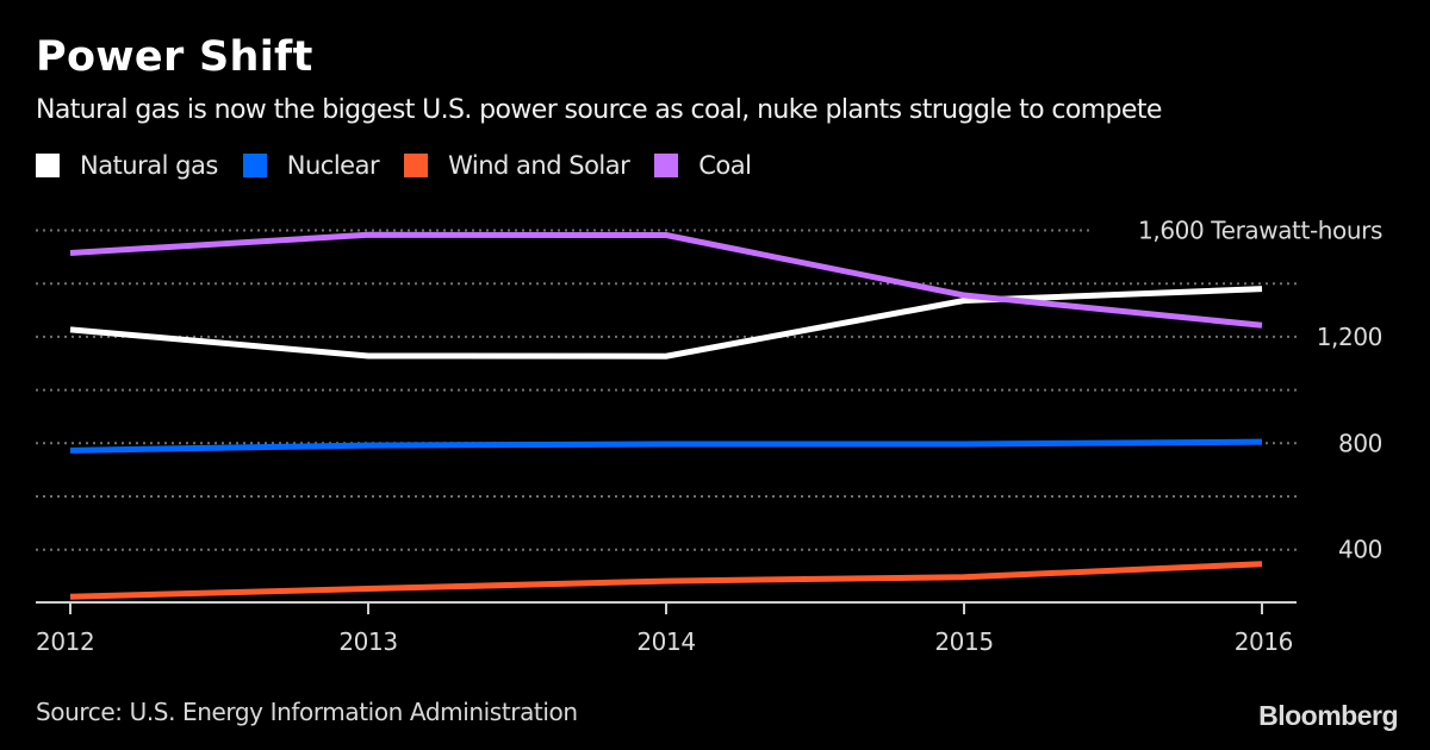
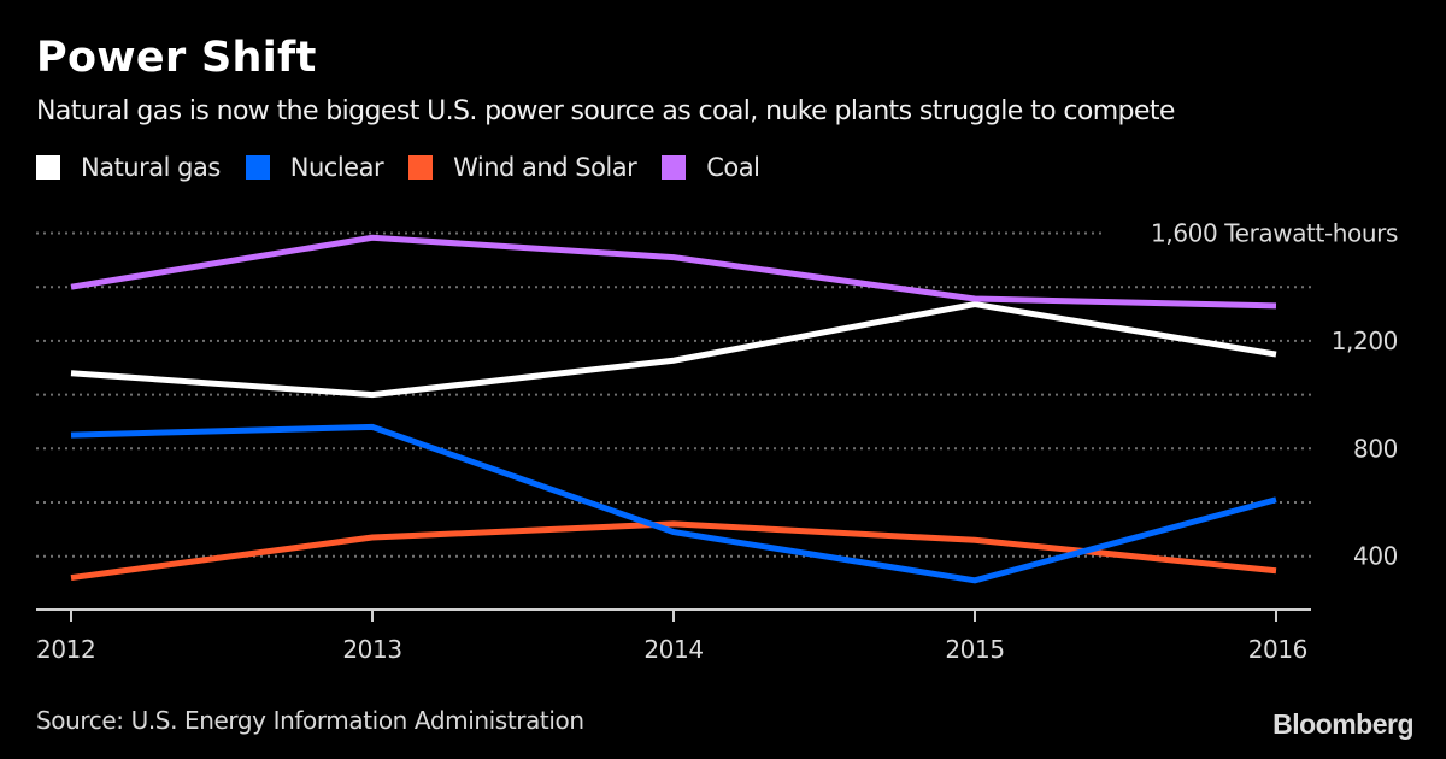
Natural gas/2012: 1230 -> 1080
Nuclear/2012: 770 -> 850
Wind and Solar/2012: 220 -> 320
Coal/2012: 1520 -> 1400
Natural gas/2013: 1130 -> 1000
Nuclear/2013: 790 -> 880
Wind and Solar/2013: 250 -> 470
Nuclear/2014: 800 -> 490
Wind and Solar/2014: 280 -> 520
Coal/2014: 1580 -> 1510
Nuclear/2015: 800 -> 310
Wind and Solar/2015: 300 -> 460
Natural gas/2016: 1380 -> 1150
Nuclear/2016: 800 -> 610
Coal/2016: 1240 -> 1330
